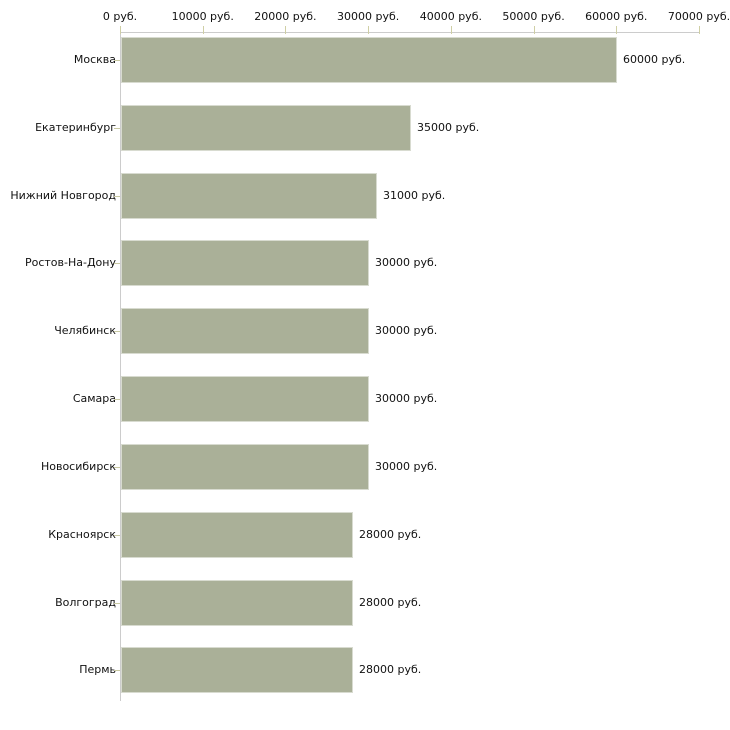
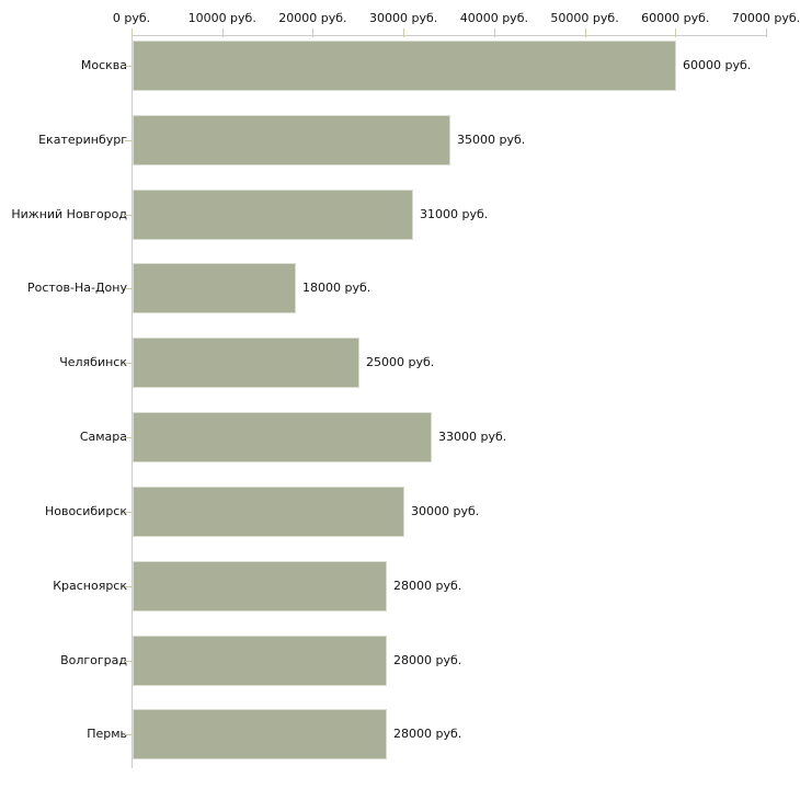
Ростов-На-Дону: 30000 -> 18000
Челябинск: 30000 -> 25000
Самара: 30000 -> 33000
